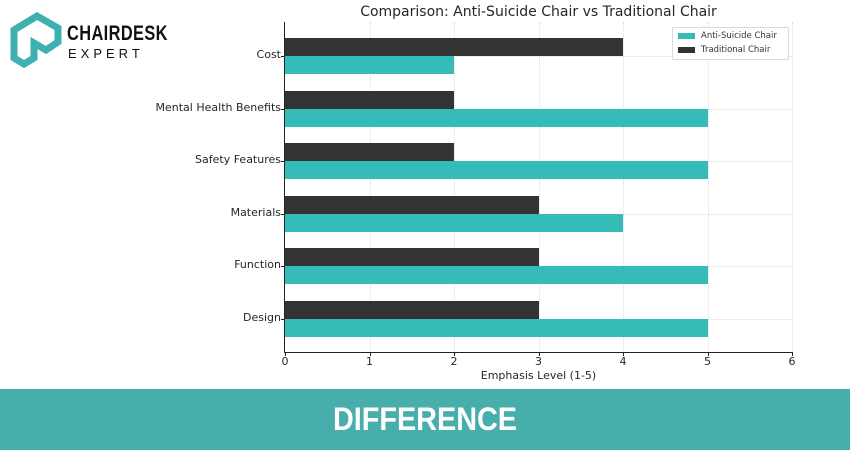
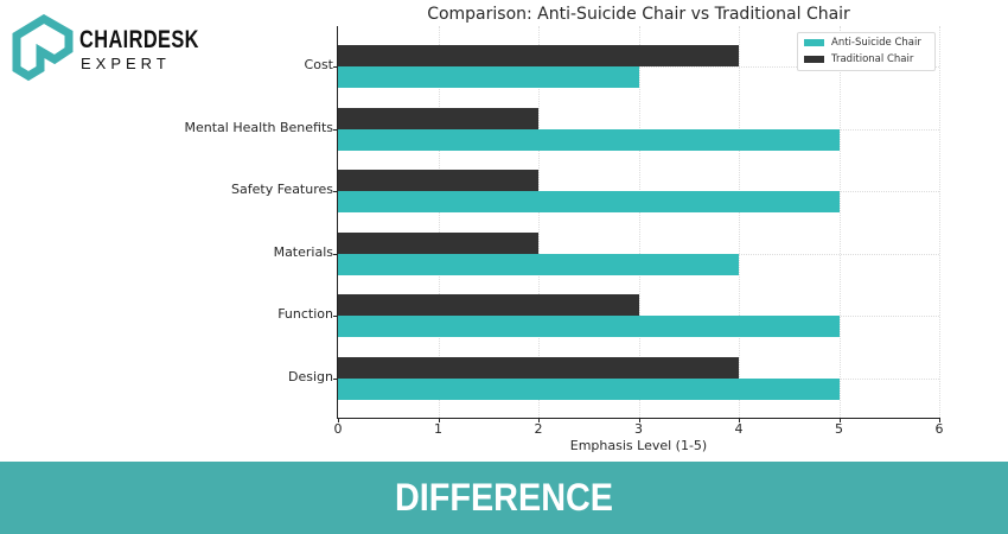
Anti-Suicide Chair/Cost: 2 -> 3
Traditional Chair/Materials: 3 -> 2
Traditional Chair/Design: 3 -> 4
